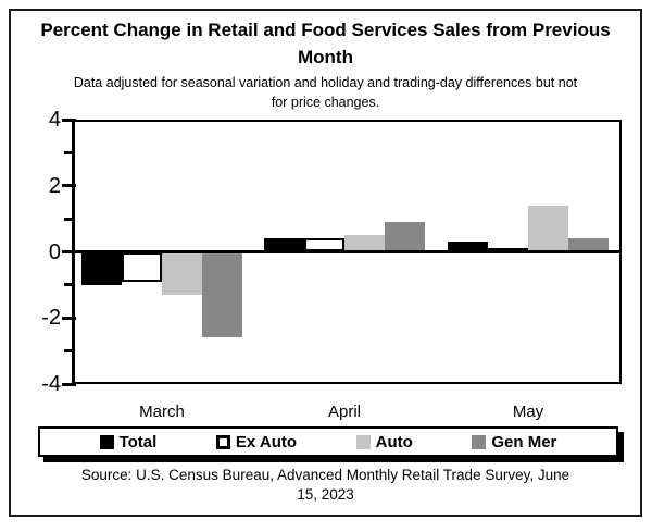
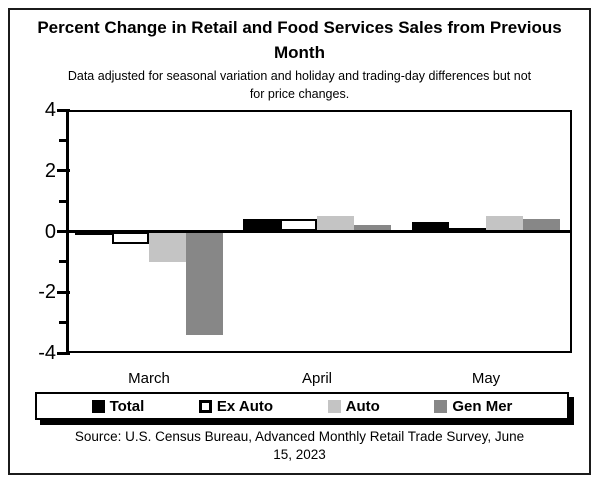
Total/March: -1.0 -> -0.1
Ex Auto/March: -0.9 -> -0.4
Auto/March: -1.3 -> -1.0
Gen Mer/March: -2.6 -> -3.4
Gen Mer/April: 0.9 -> 0.2
Auto/May: 1.4 -> 0.5
